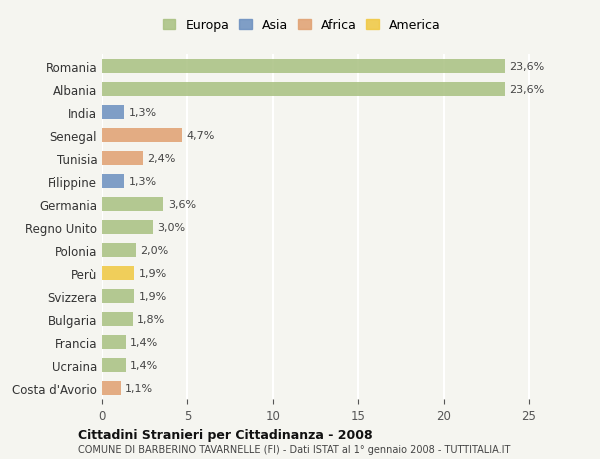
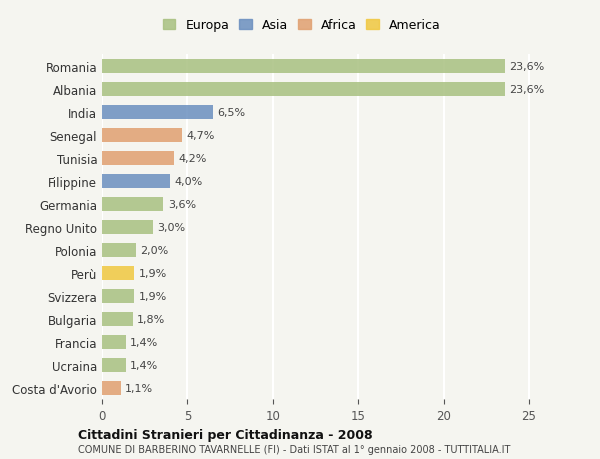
India: 1,3% -> 6,5%
Tunisia: 2,4% -> 4,2%
Filippine: 1,3% -> 4,0%
